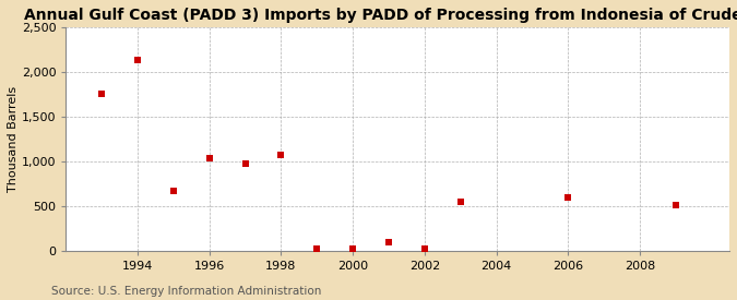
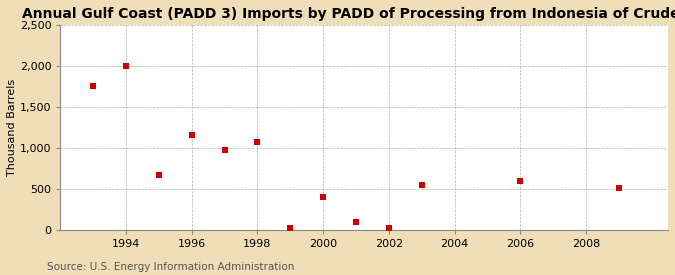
1994: 2,130 -> 2,000
1996: 1,030 -> 1,160
2000: 20 -> 400
